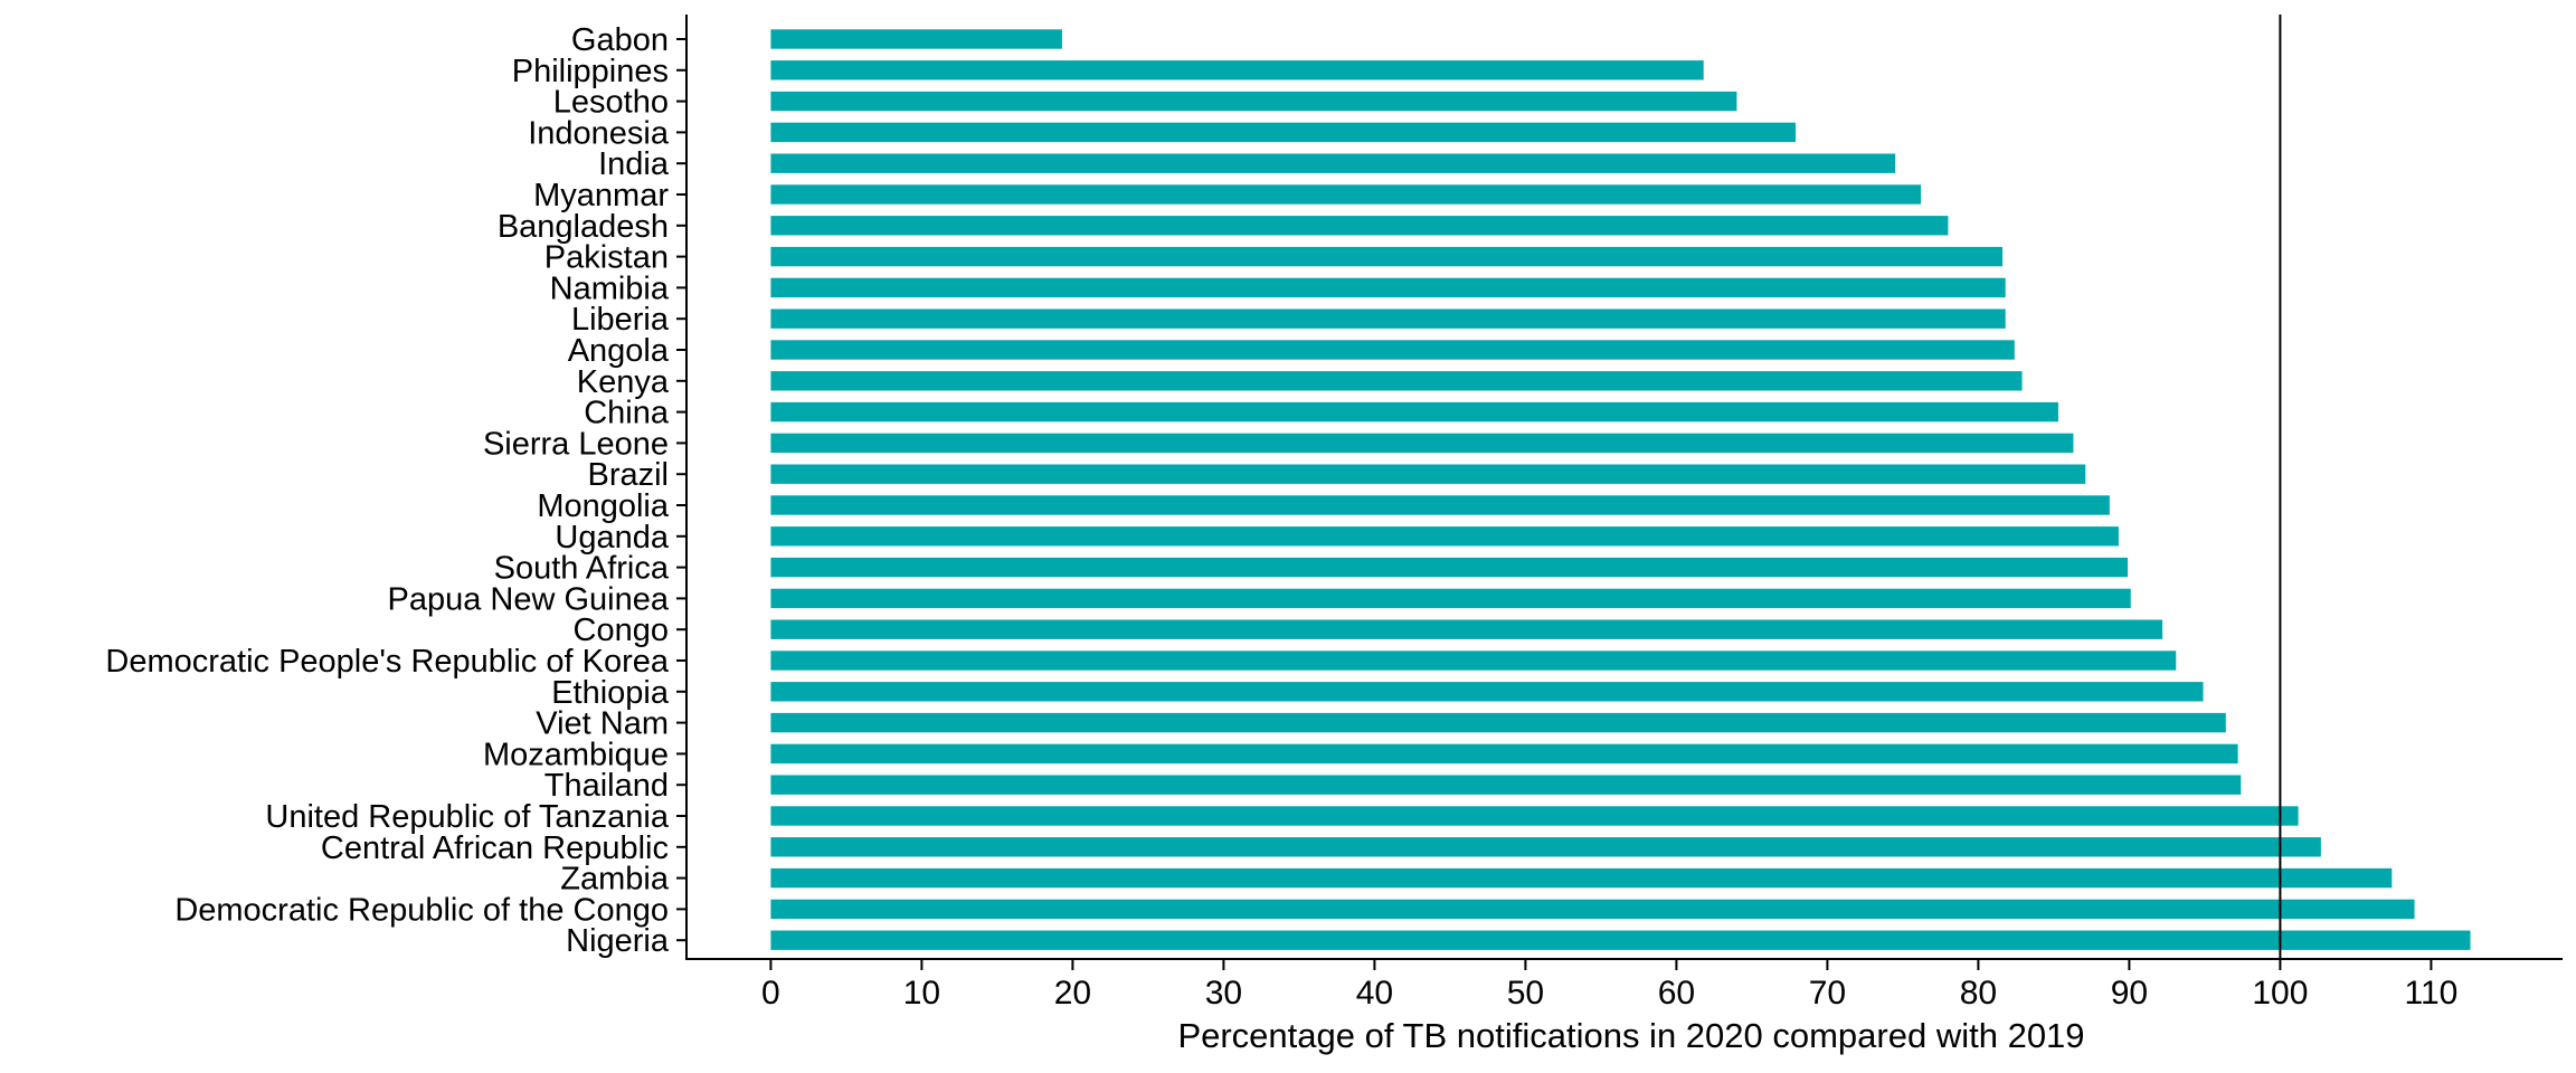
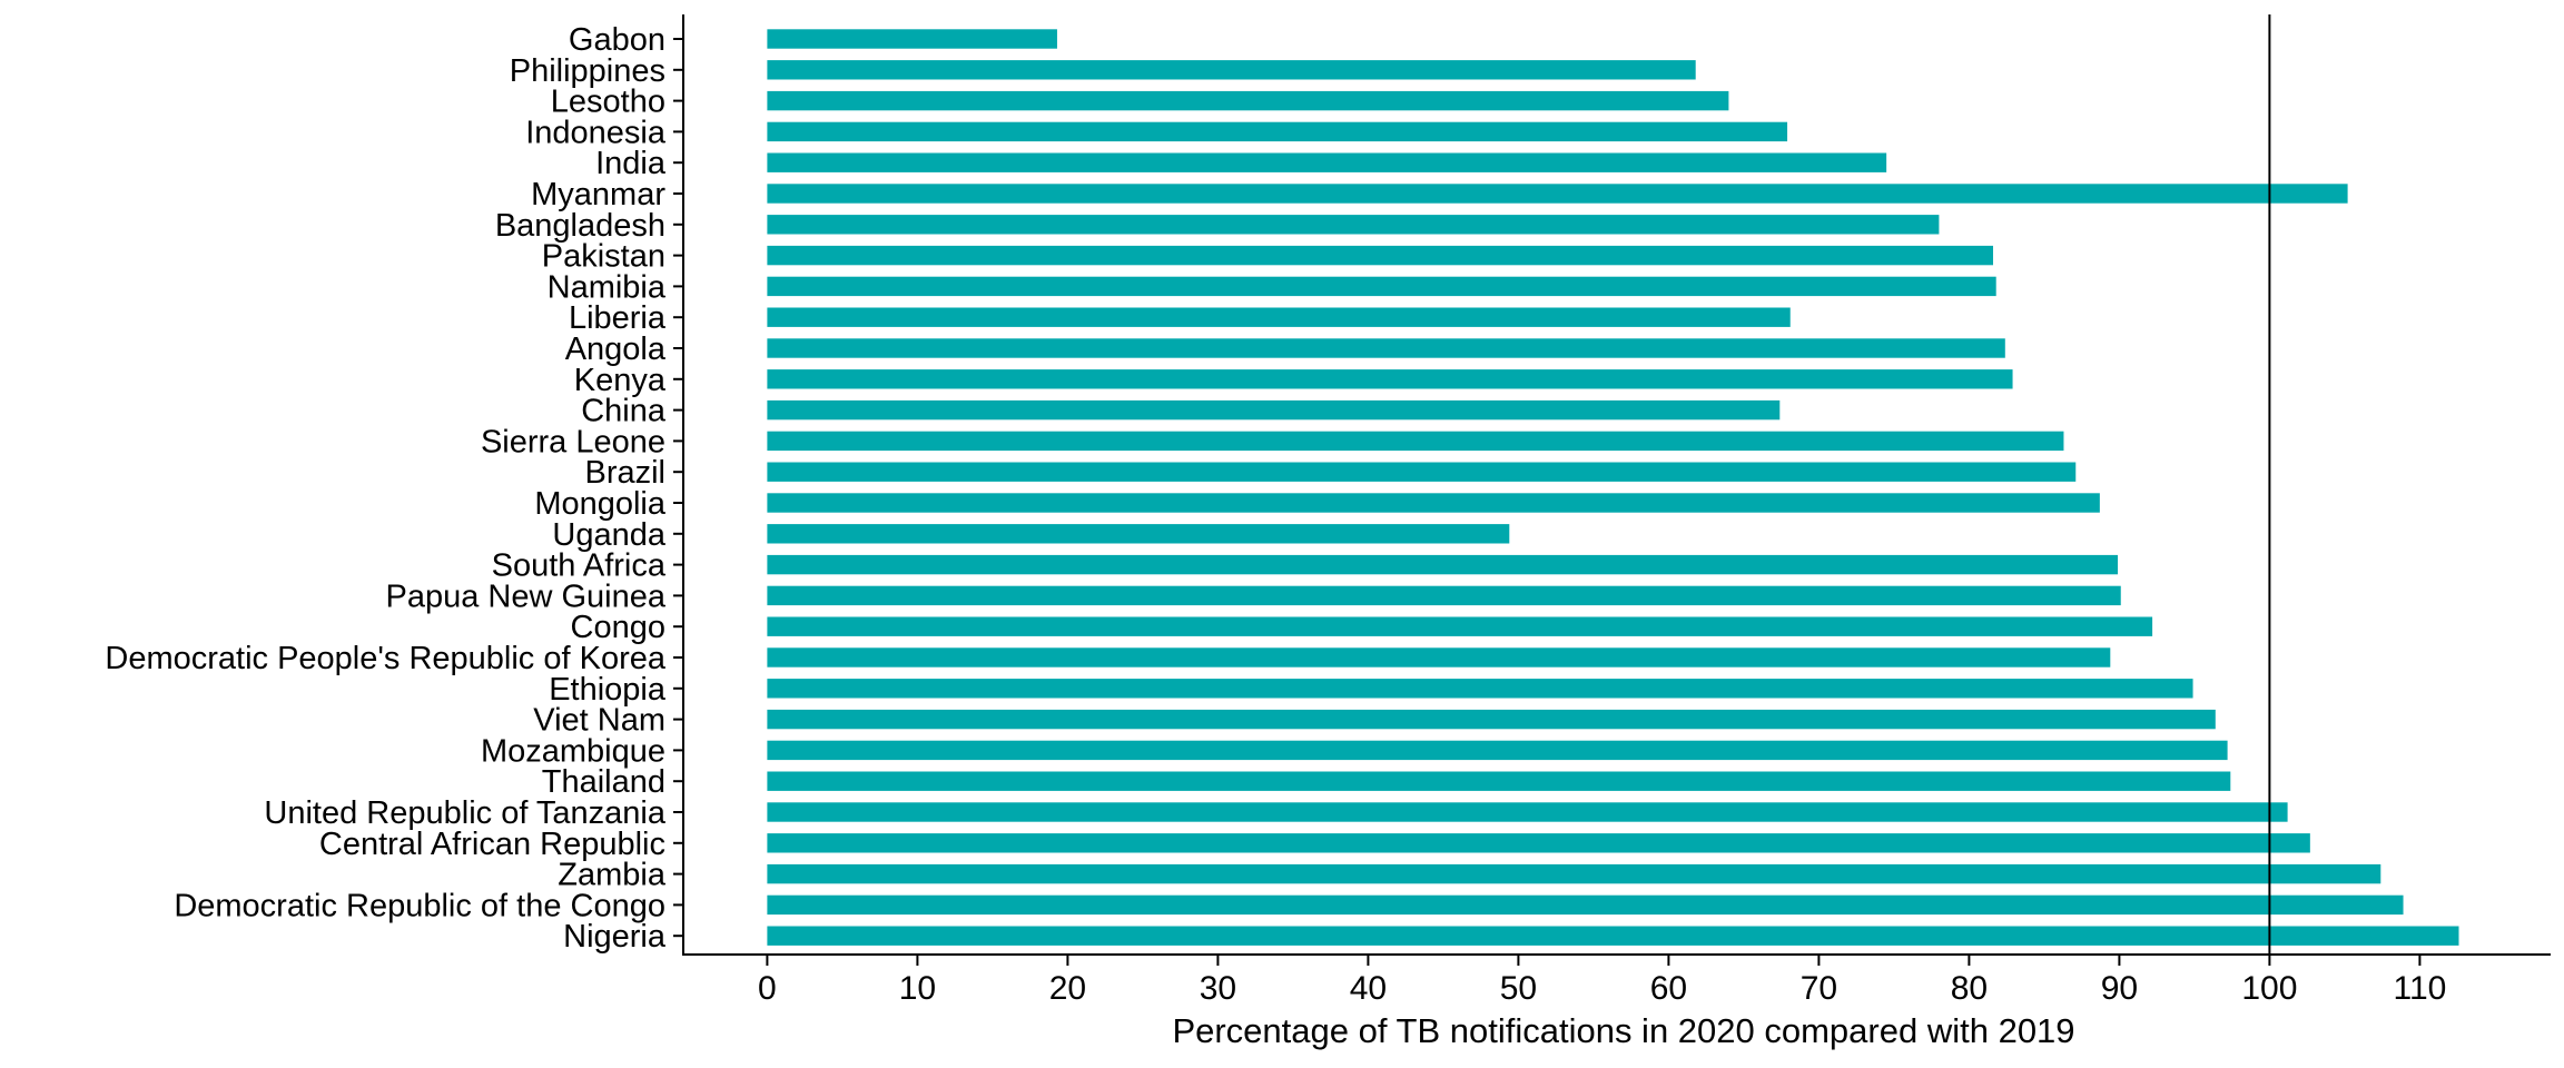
Myanmar: 76.2 -> 105.2
Liberia: 81.8 -> 68.1
China: 85.3 -> 67.4
Uganda: 89.3 -> 49.4
Democratic People's Republic of Korea: 93.1 -> 89.4
